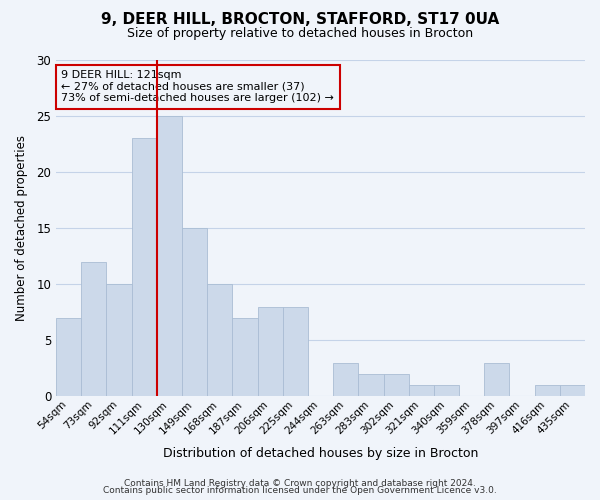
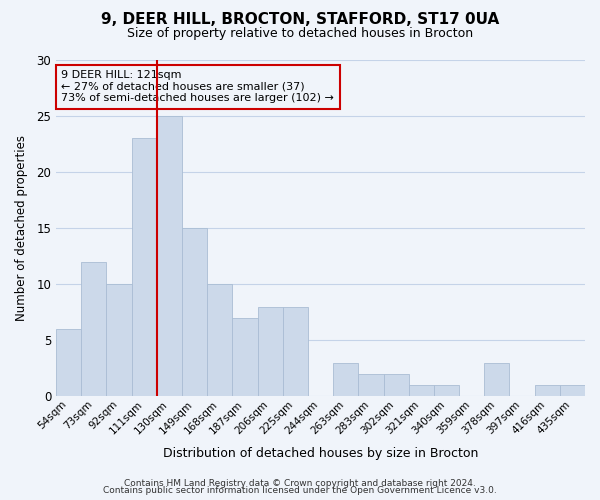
54sqm: 7 -> 6
